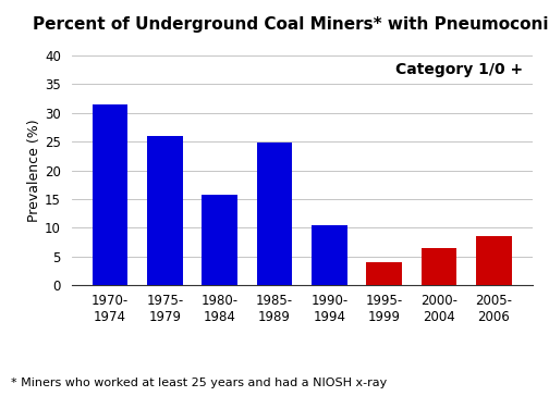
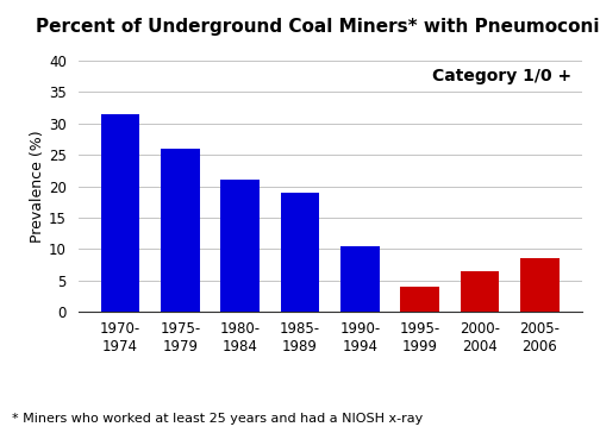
1980- 1984: 15.8 -> 21.0
1985- 1989: 24.8 -> 19.0
